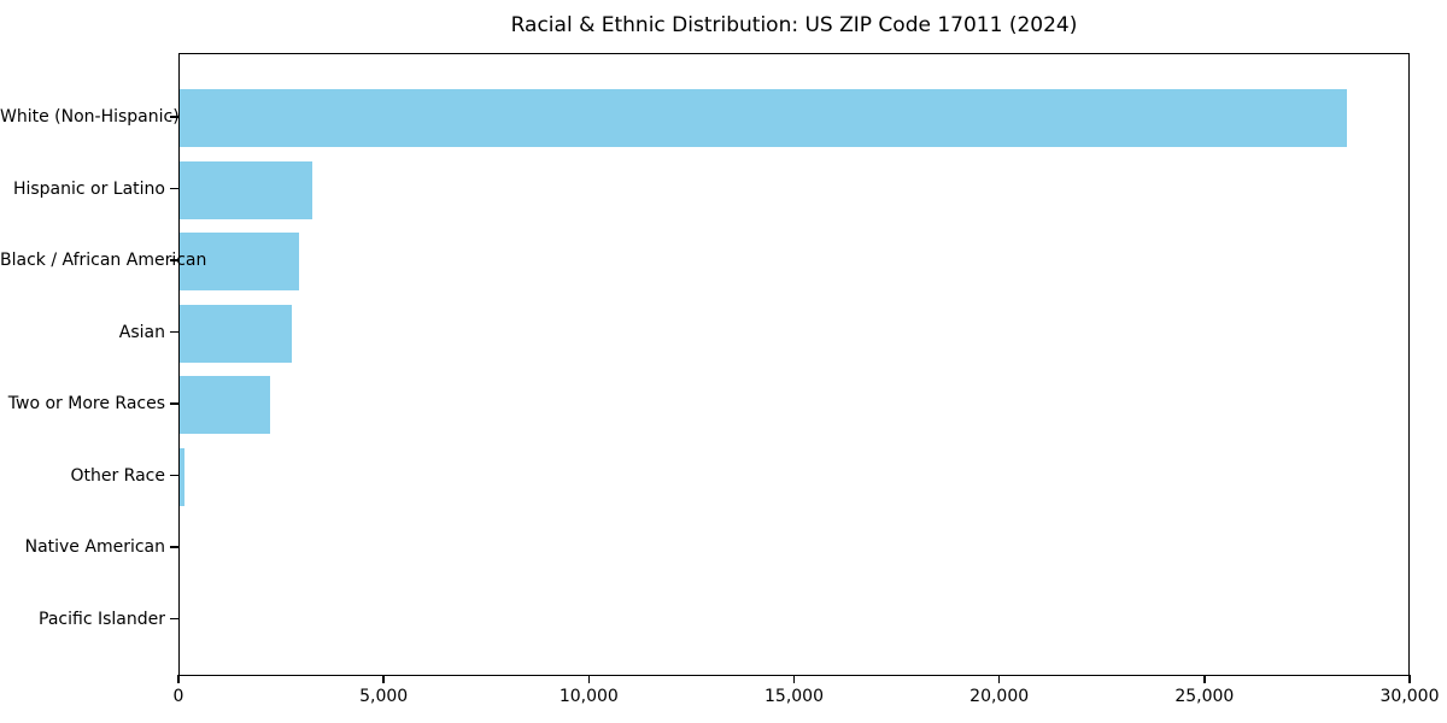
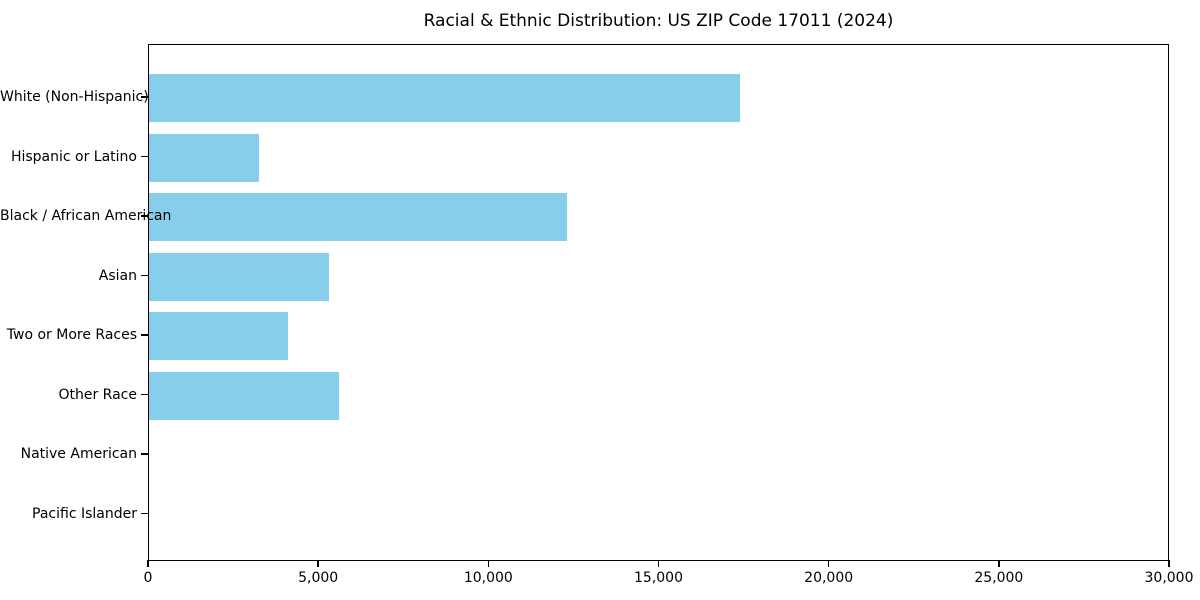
White (Non-Hispanic): 28500 -> 17400
Black / African American: 2900 -> 12300
Asian: 2700 -> 5300
Two or More Races: 2200 -> 4100
Other Race: 100 -> 5600
